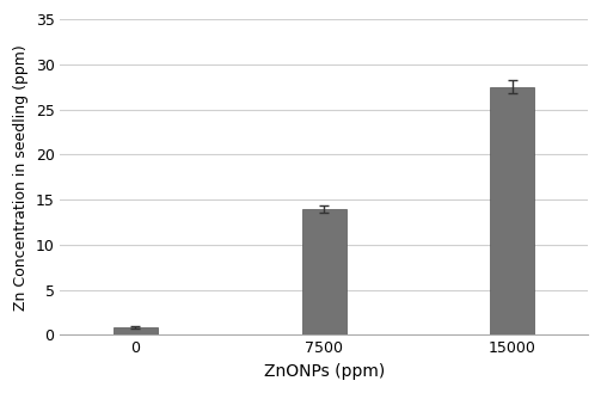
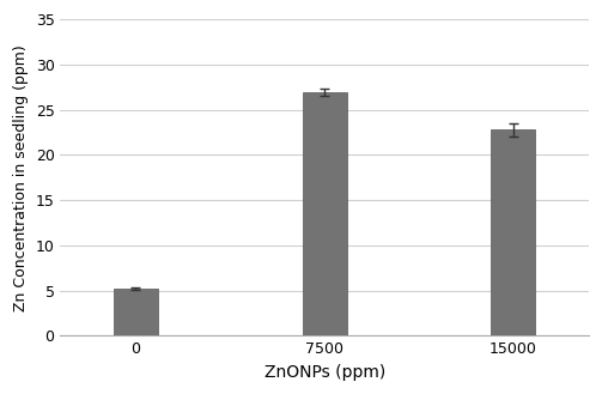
0: 0.8 -> 5.2
7500: 14.0 -> 27.0
15000: 27.5 -> 22.8
